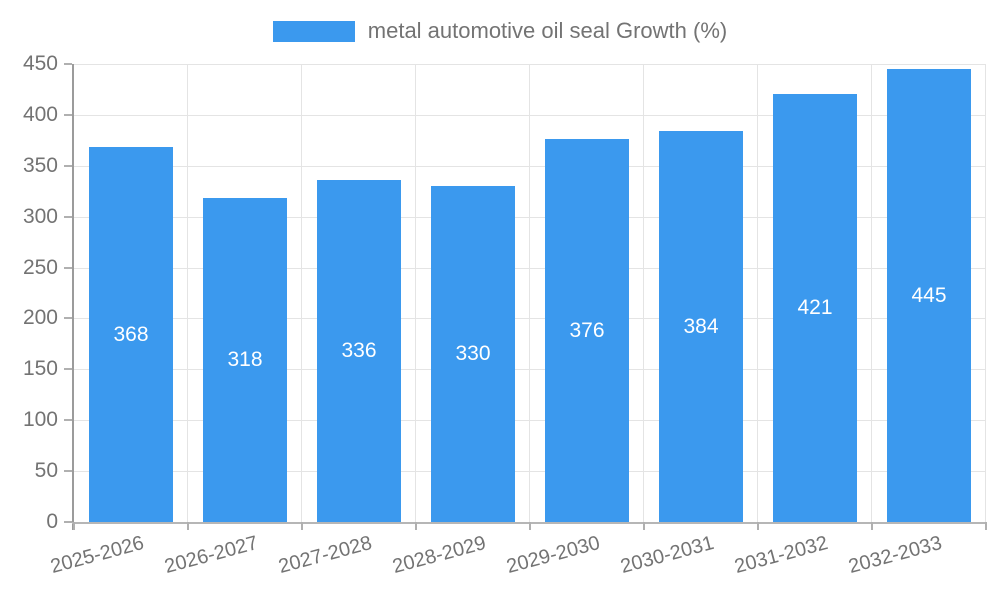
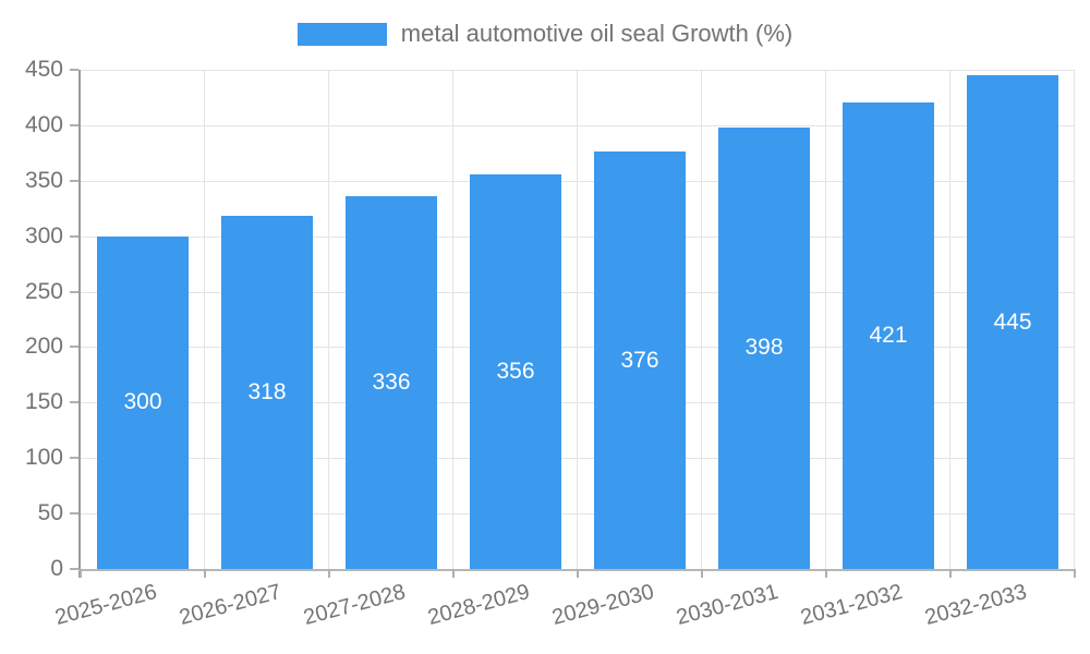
2025-2026: 368 -> 300
2028-2029: 330 -> 356
2030-2031: 384 -> 398
